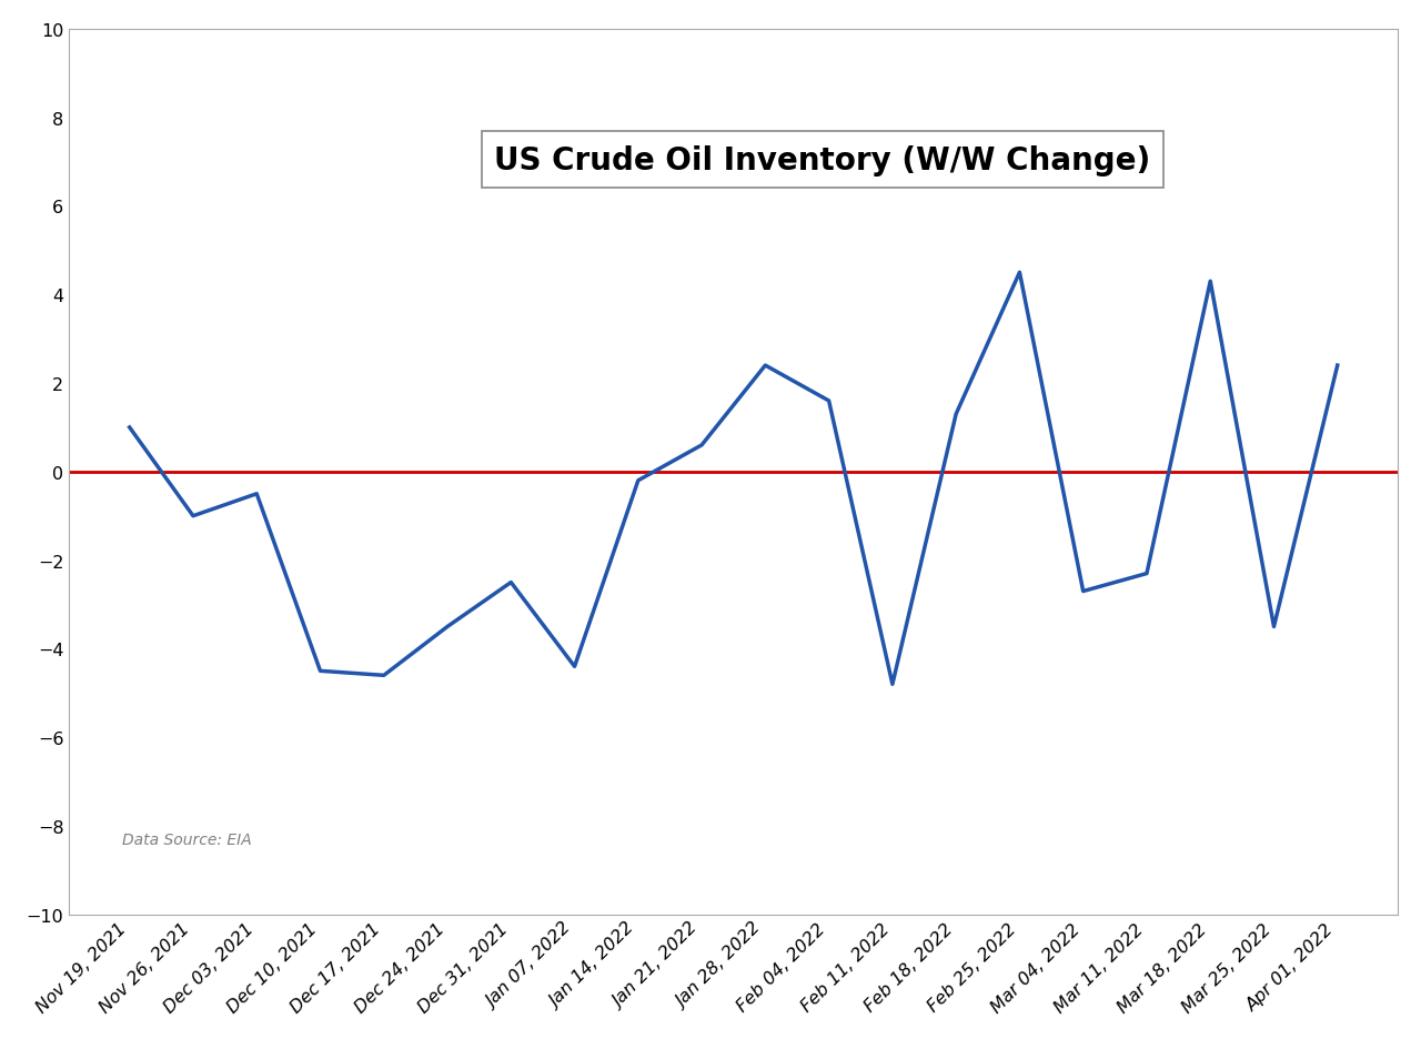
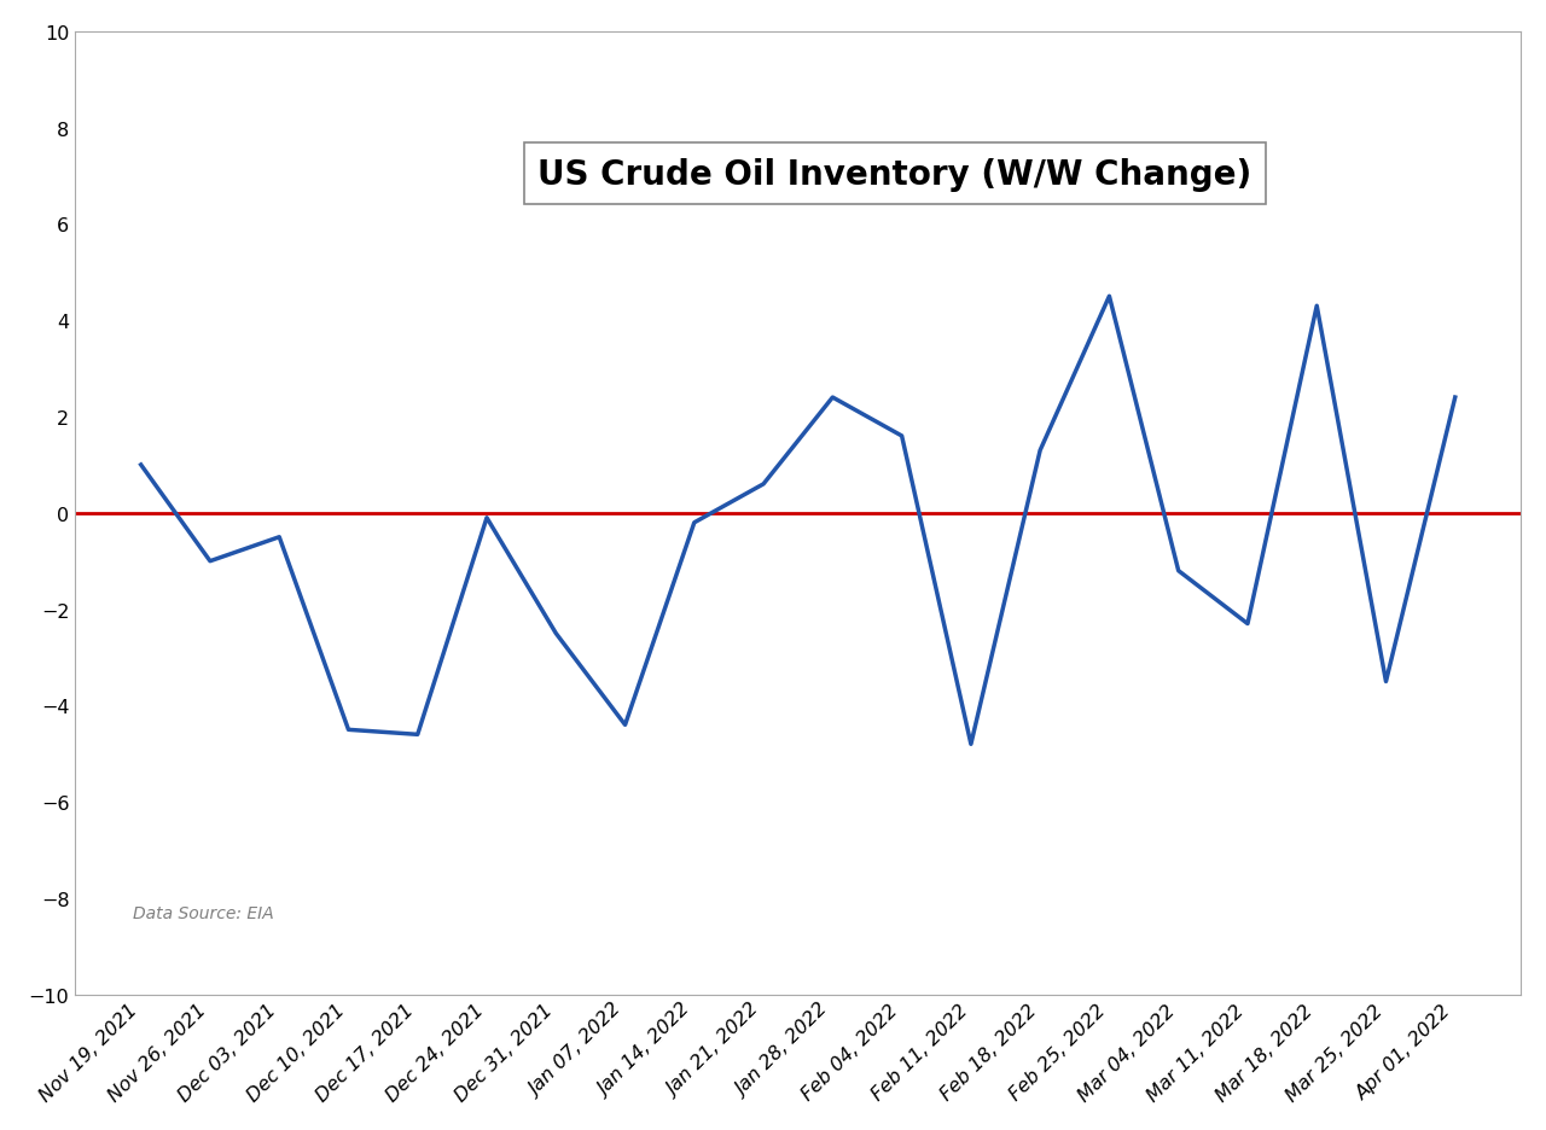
Dec 24, 2021: -3.5 -> -0.1
Mar 04, 2022: -2.7 -> -1.2
